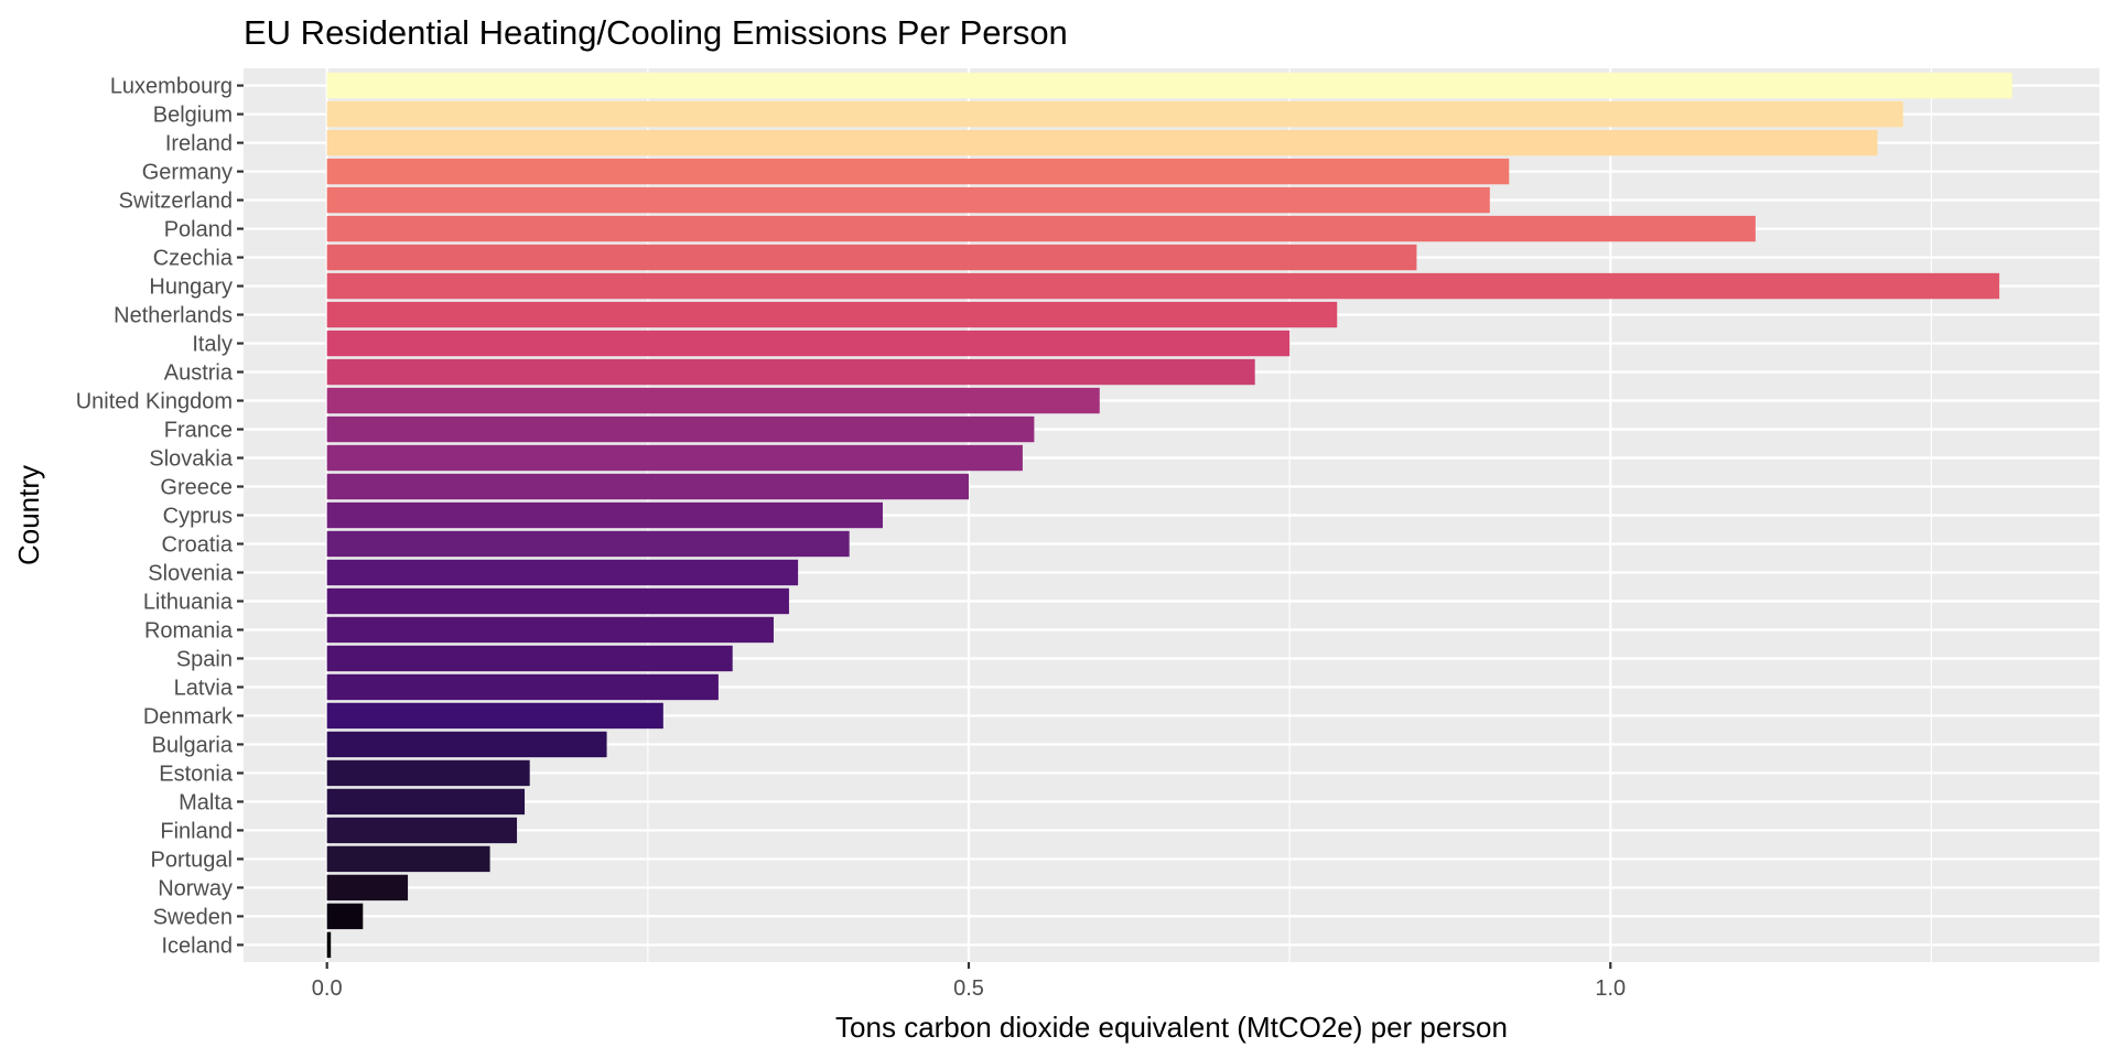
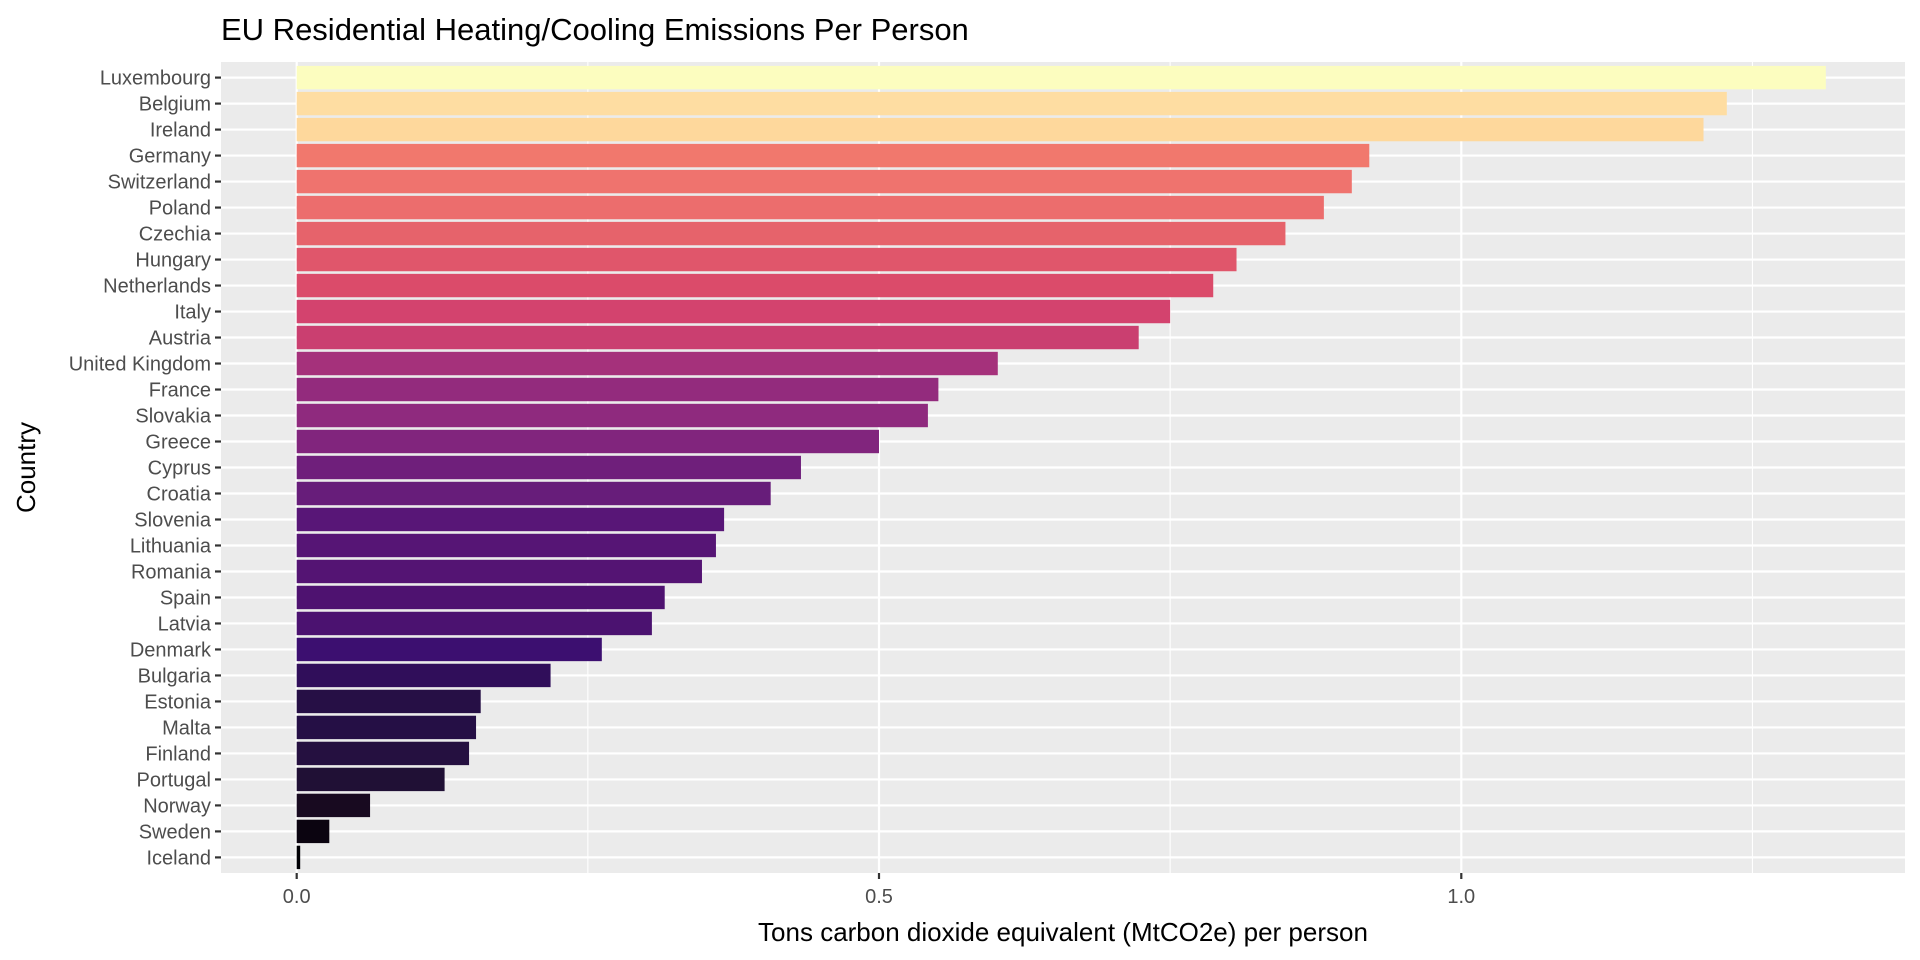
Poland: 1.113 -> 0.882
Hungary: 1.303 -> 0.807
